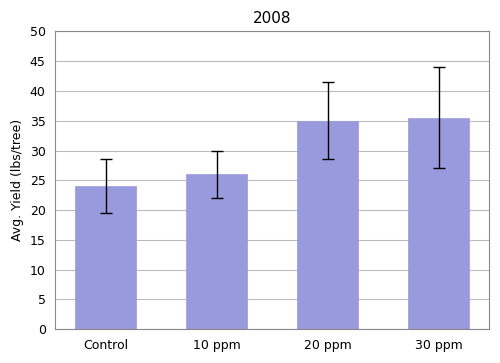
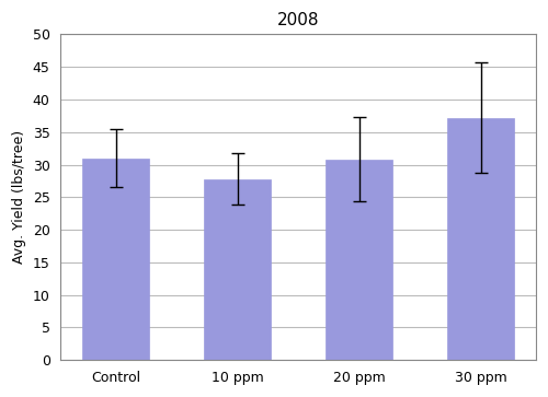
Control: 24.0 -> 31.0
10 ppm: 26.0 -> 27.8
20 ppm: 35.0 -> 30.8
30 ppm: 35.5 -> 37.2
